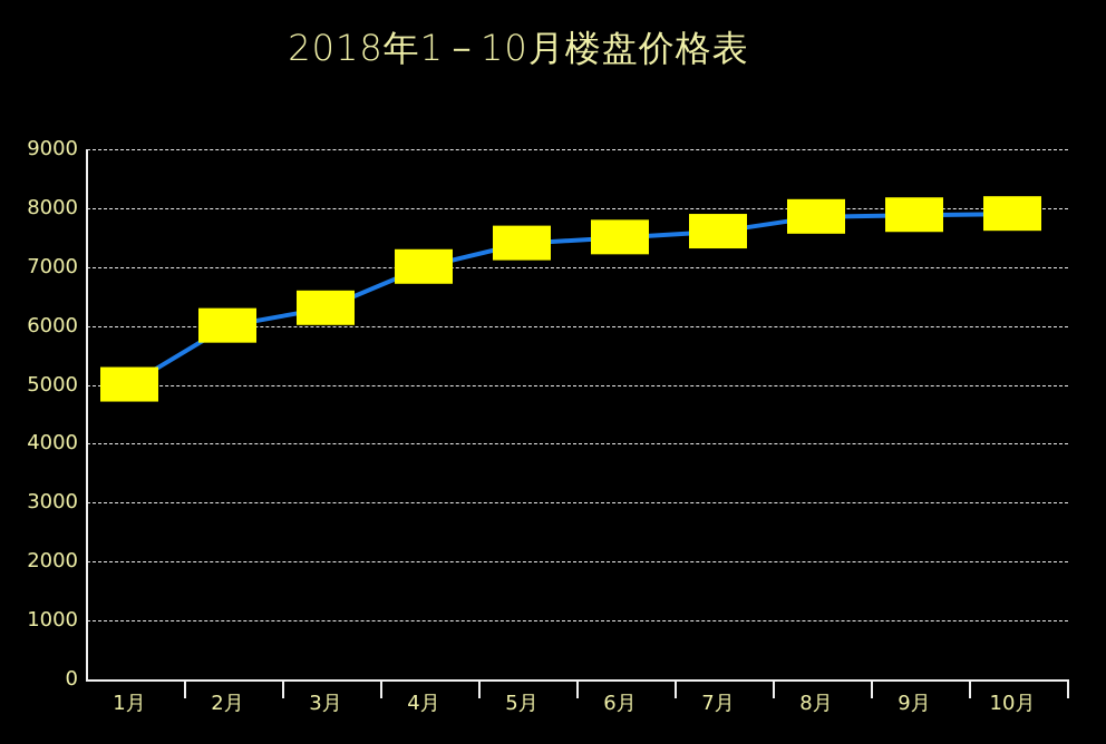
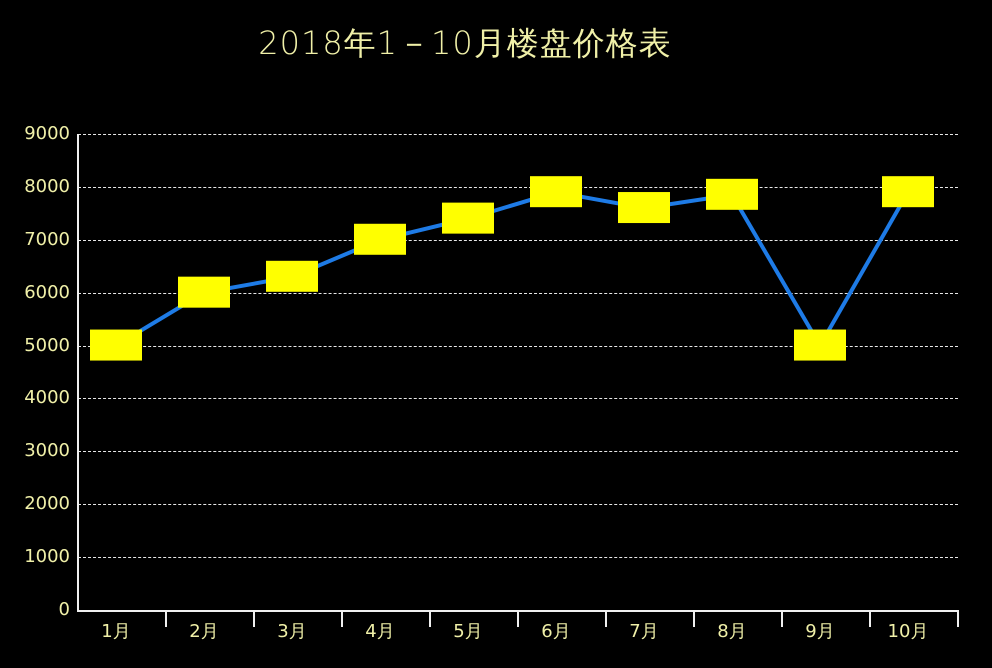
6月: 7500 -> 7900
9月: 7900 -> 5000
